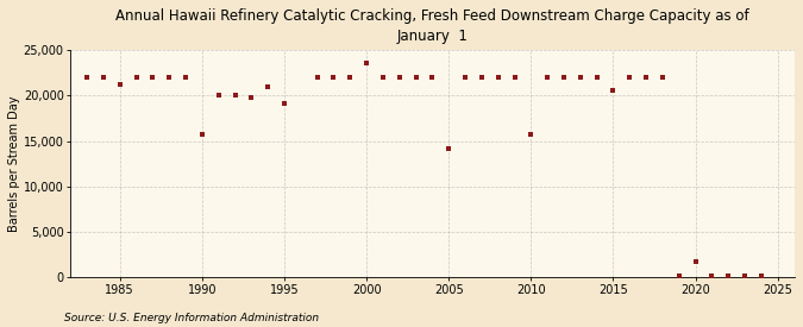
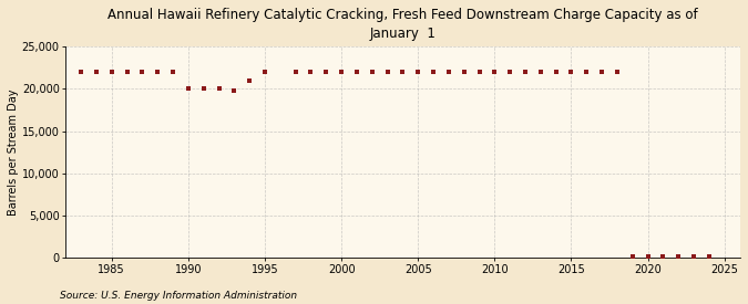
1985: 21,200 -> 22,000
1990: 15,800 -> 20,000
1995: 19,200 -> 22,000
2000: 23,600 -> 22,000
2005: 14,200 -> 22,000
2010: 15,800 -> 22,000
2015: 20,600 -> 22,000
2020: 1,800 -> 200
